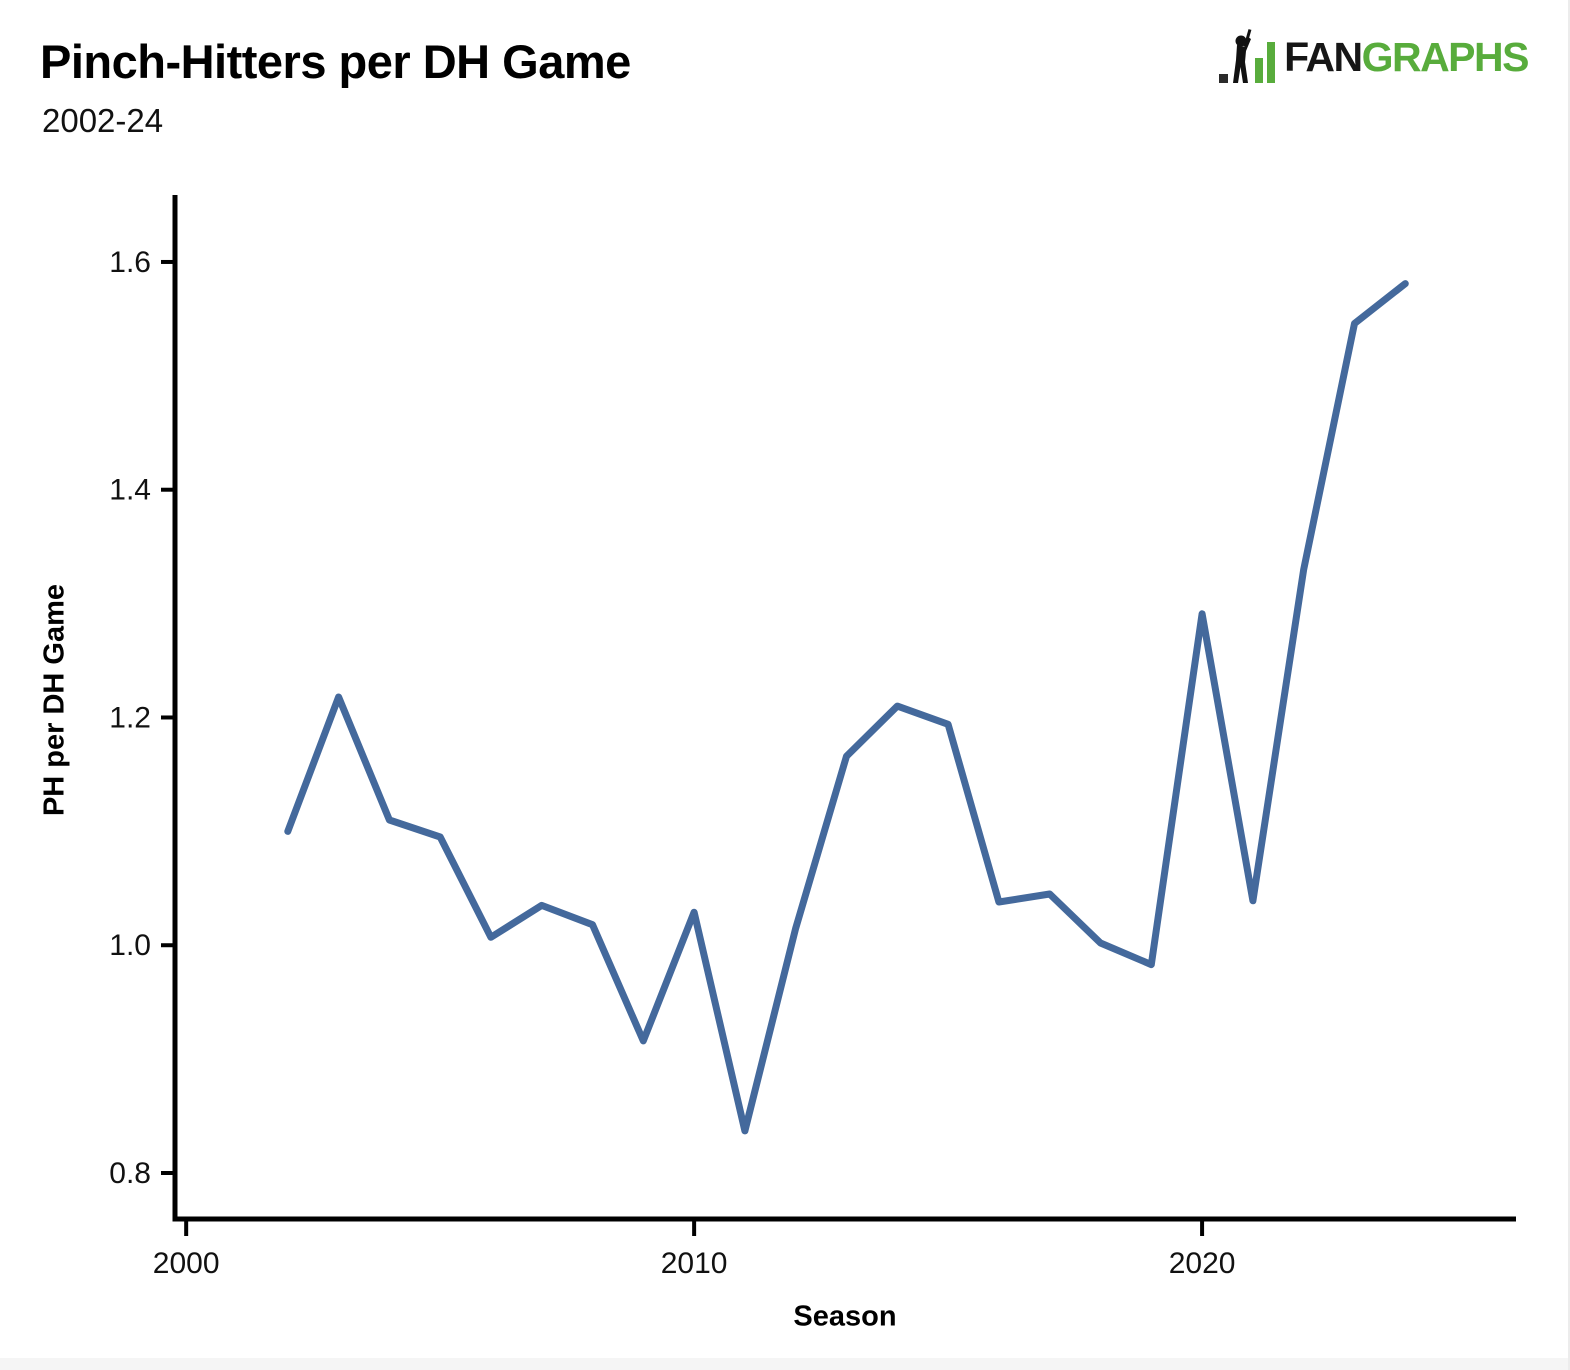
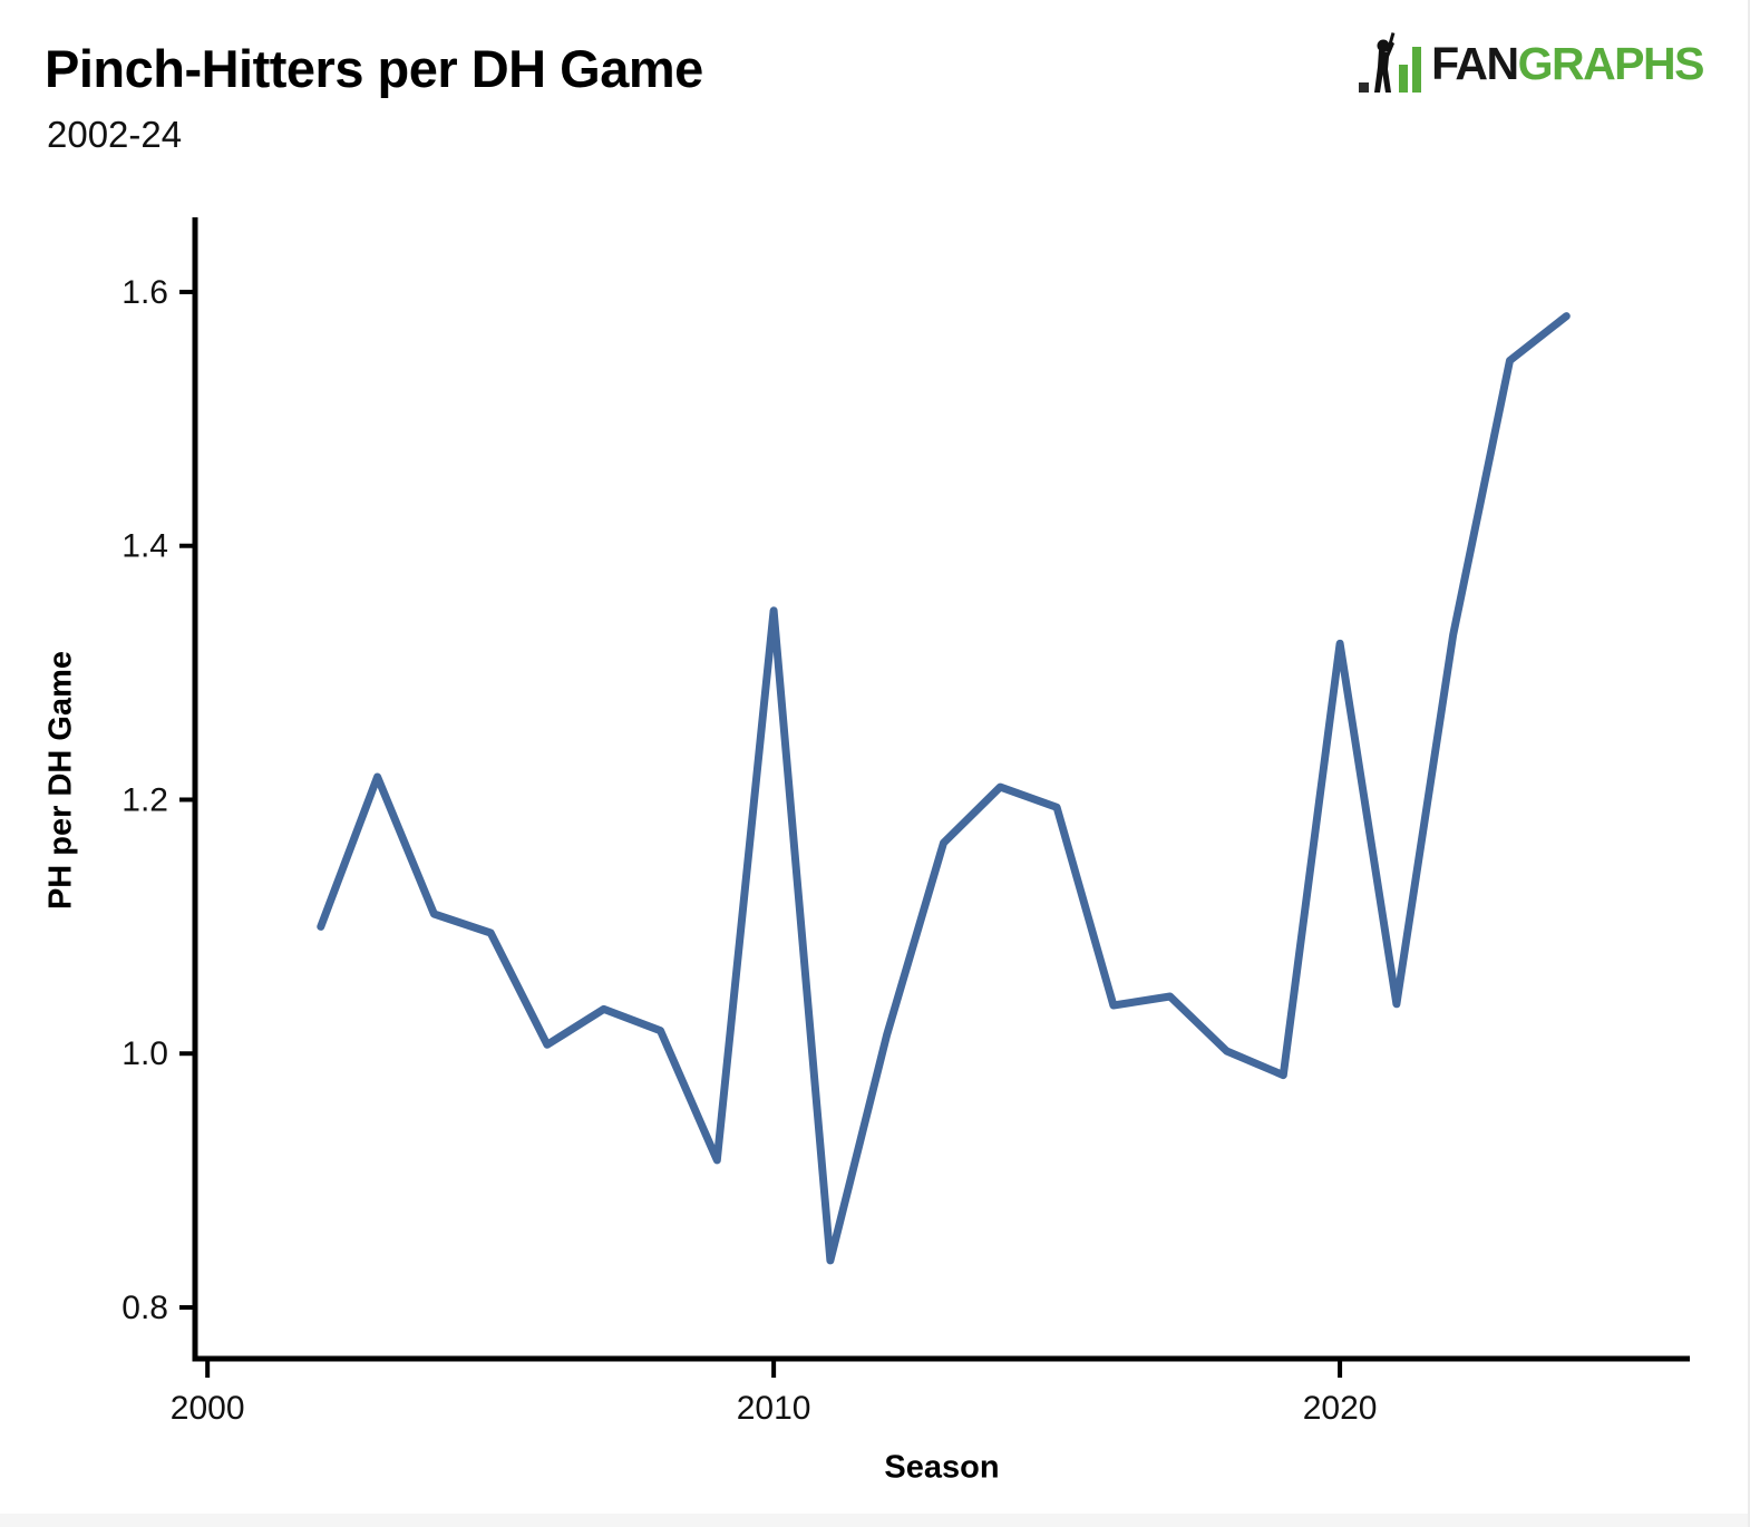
2010: 1.029 -> 1.349
2020: 1.291 -> 1.323
